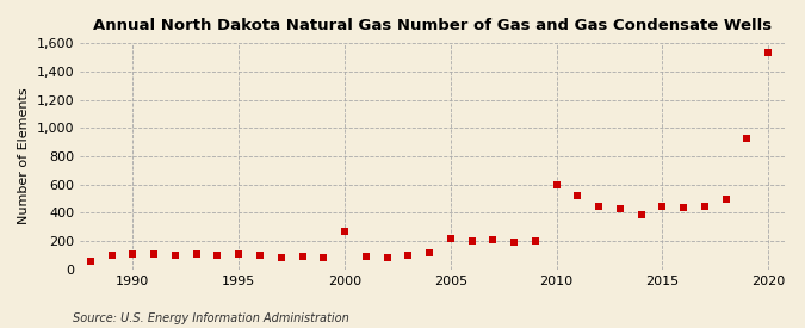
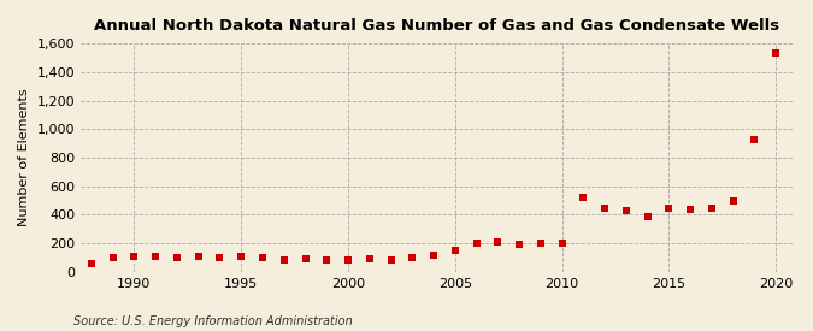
2000: 270 -> 80
2005: 220 -> 150
2010: 600 -> 200
